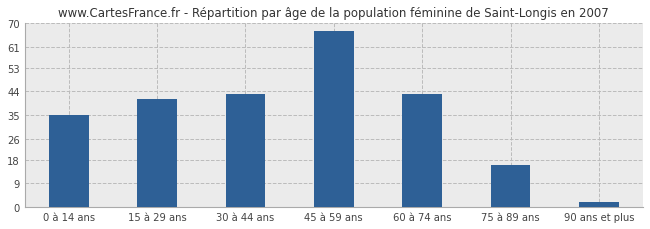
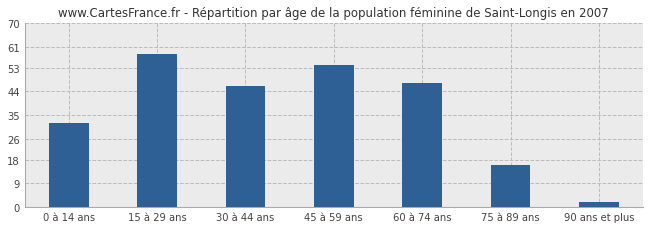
0 à 14 ans: 35 -> 32
15 à 29 ans: 41 -> 58
30 à 44 ans: 43 -> 46
45 à 59 ans: 67 -> 54
60 à 74 ans: 43 -> 47
